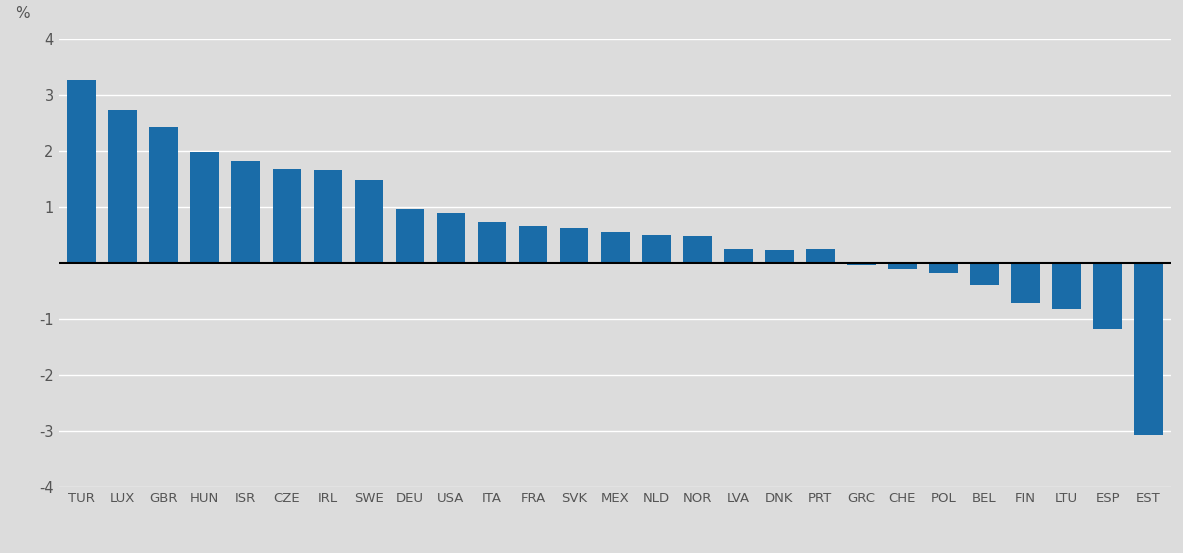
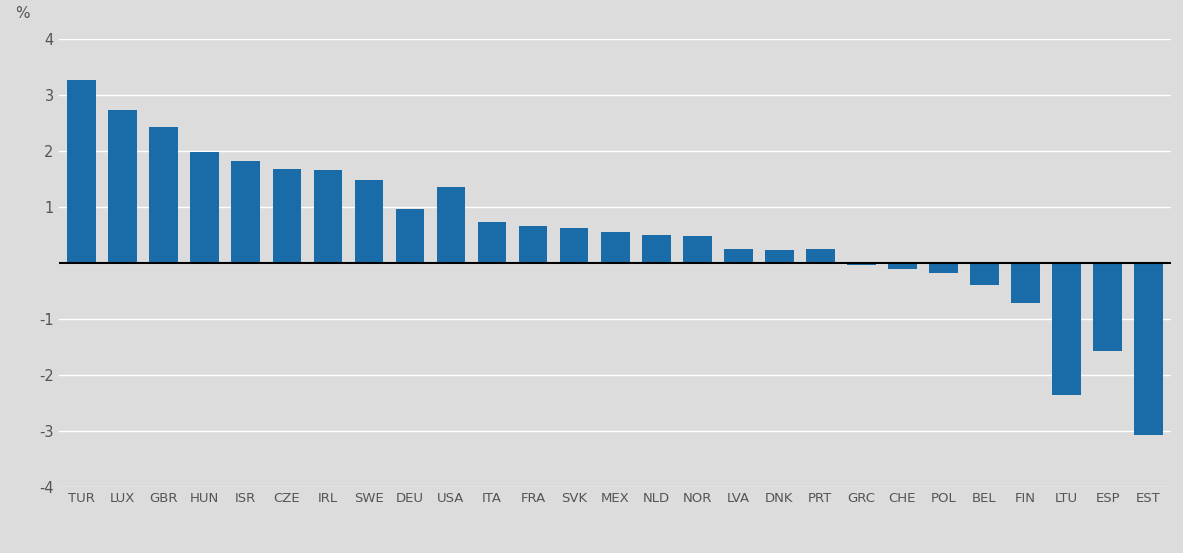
USA: 0.88 -> 1.36
LTU: -0.82 -> -2.36
ESP: -1.18 -> -1.58
